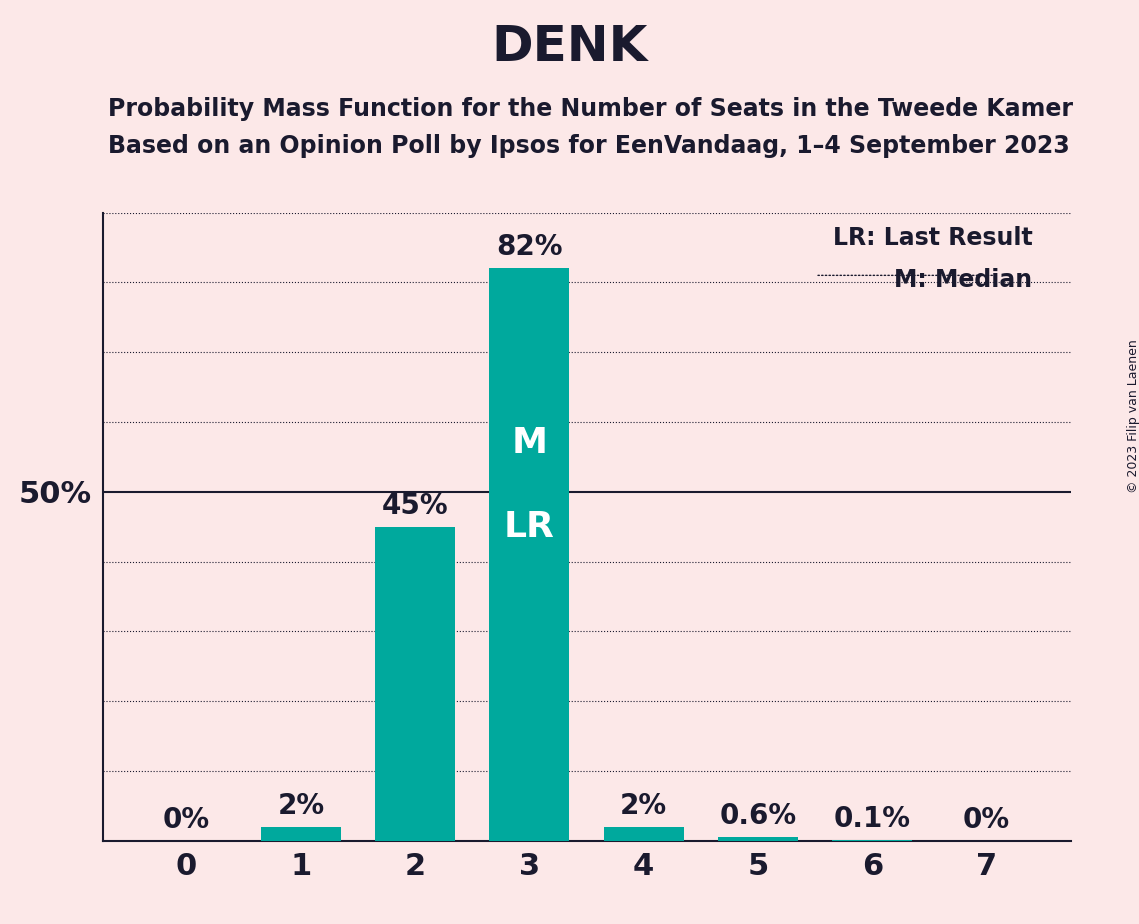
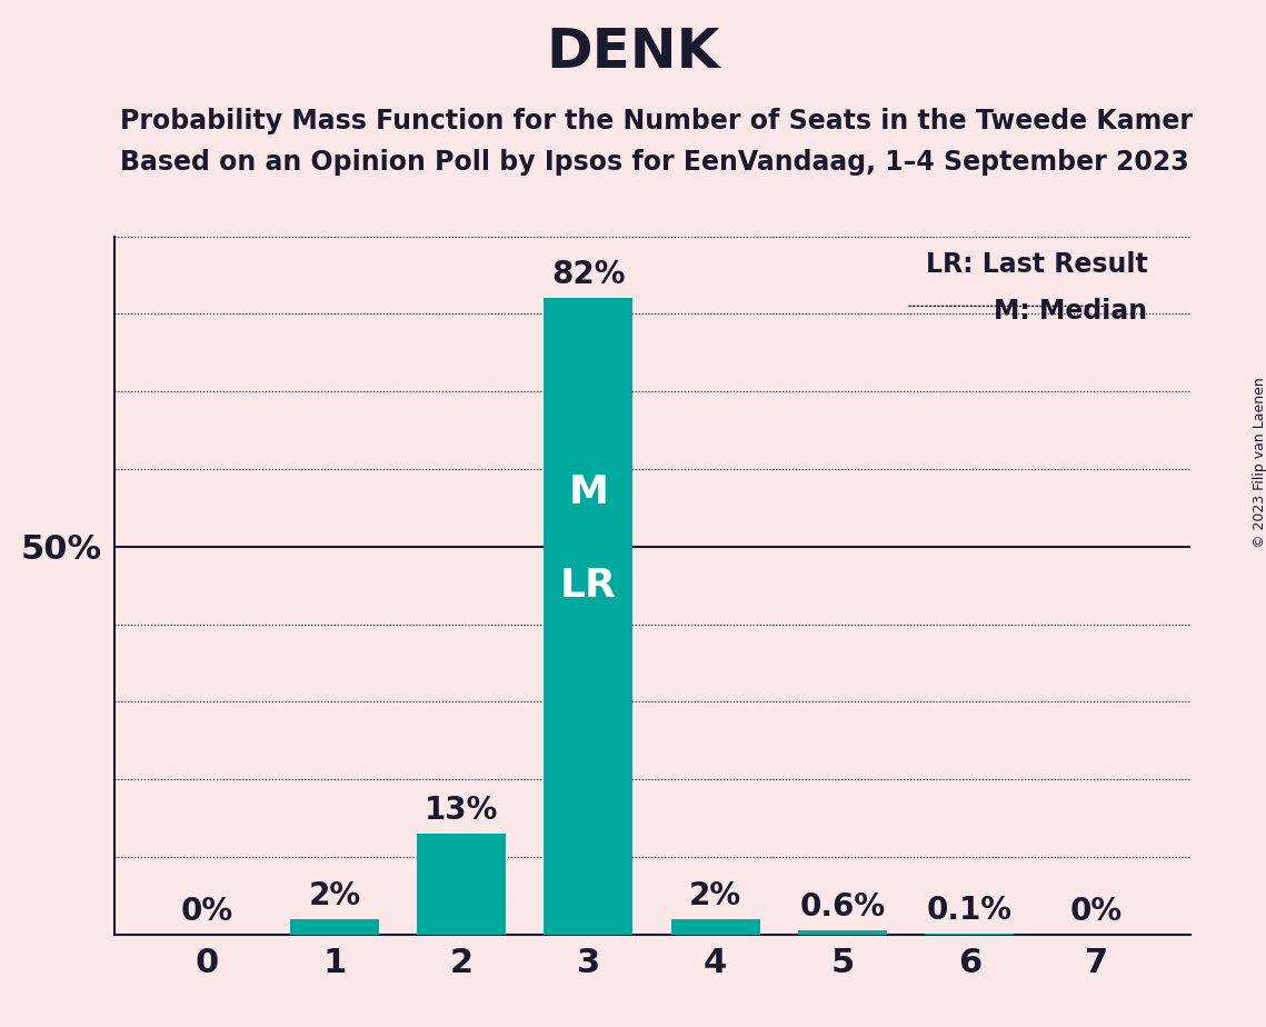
2: 45% -> 13%
